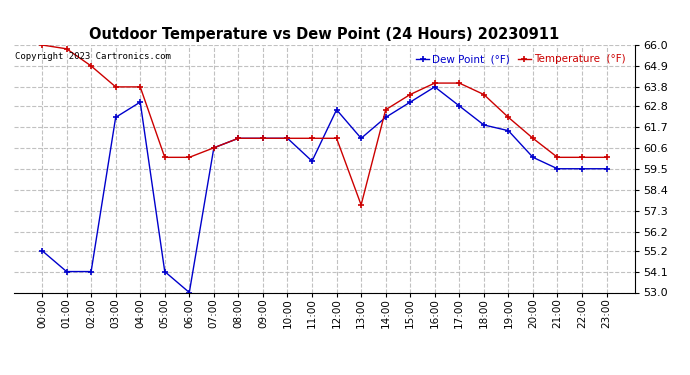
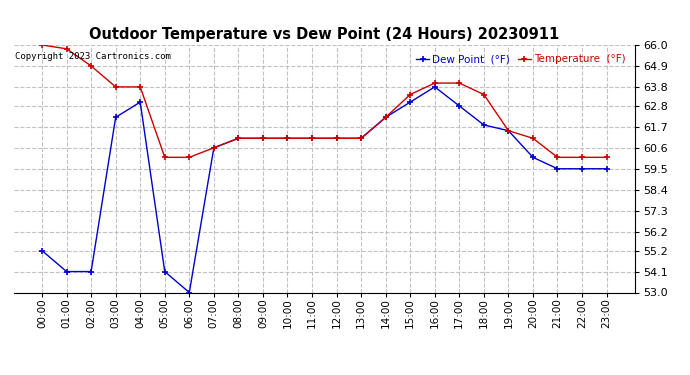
Dew Point (°F)/11:00: 59.9 -> 61.1
Dew Point (°F)/12:00: 62.6 -> 61.1
Temperature (°F)/13:00: 57.6 -> 61.1
Temperature (°F)/14:00: 62.6 -> 62.2
Temperature (°F)/19:00: 62.2 -> 61.5
